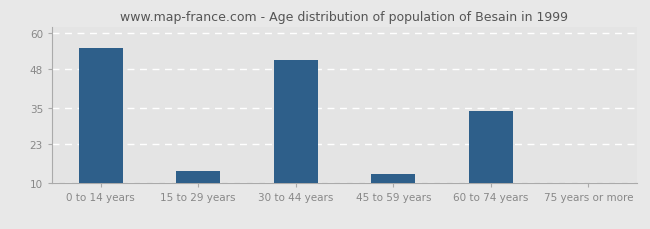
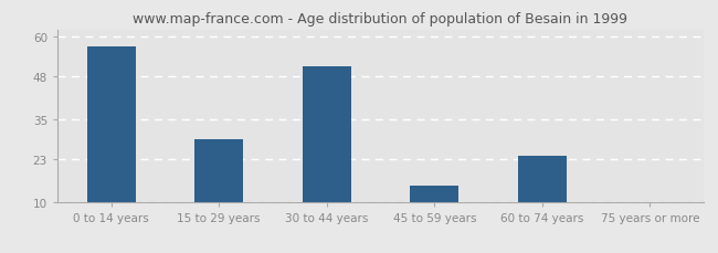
0 to 14 years: 55 -> 57
15 to 29 years: 14 -> 29
45 to 59 years: 13 -> 15
60 to 74 years: 34 -> 24
